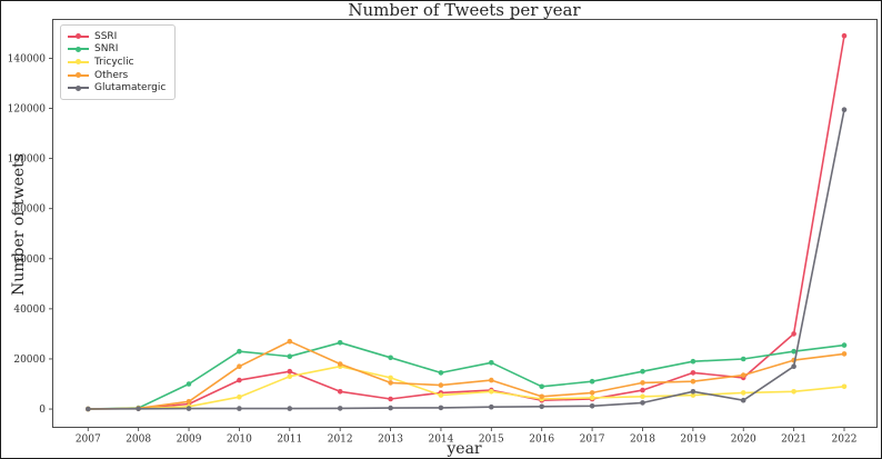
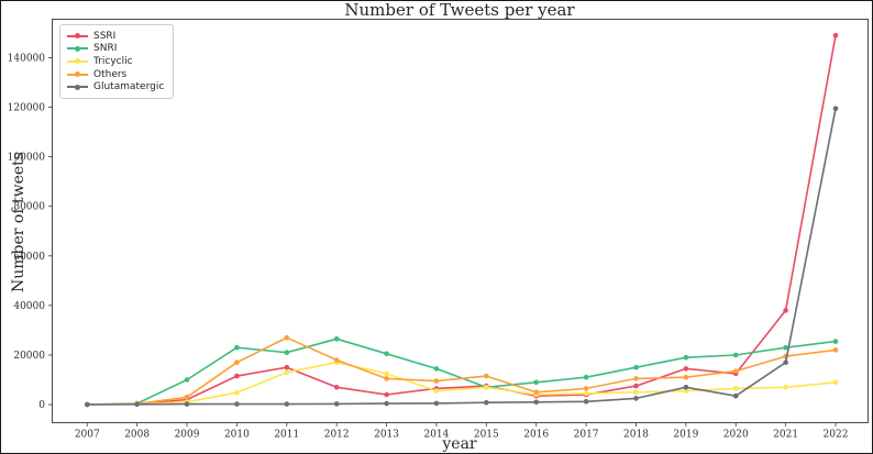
SNRI/2015: 18000 -> 7000
SSRI/2021: 30000 -> 38000
